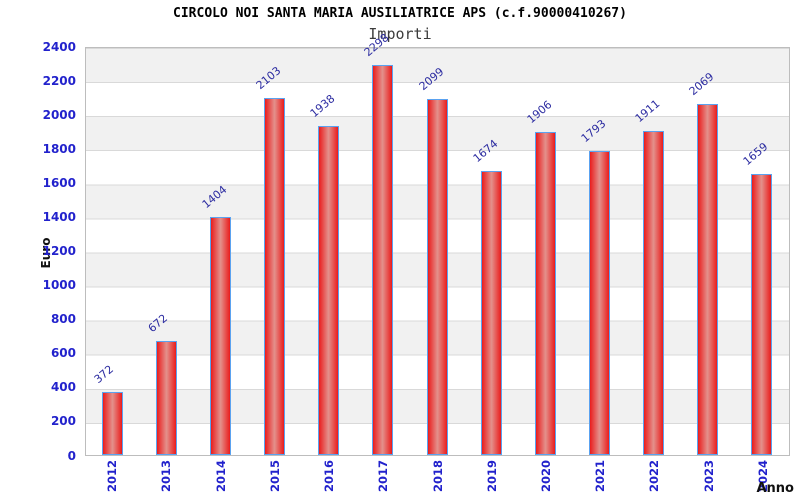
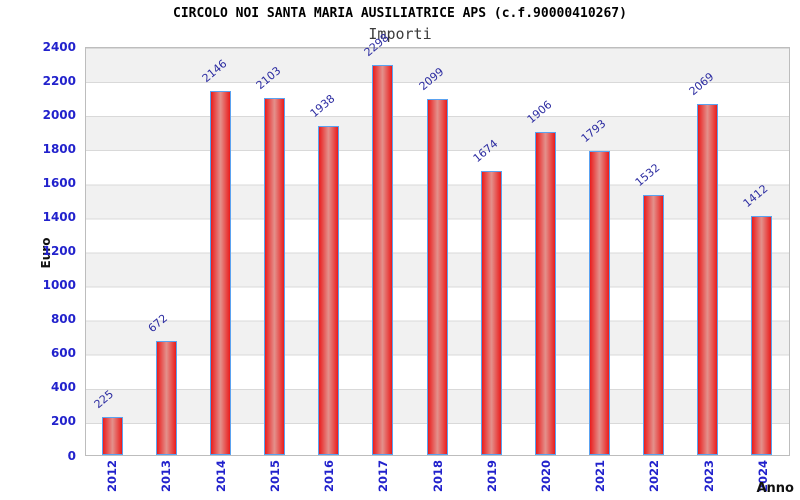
2012: 372 -> 225
2014: 1404 -> 2146
2022: 1911 -> 1532
2024: 1659 -> 1412
